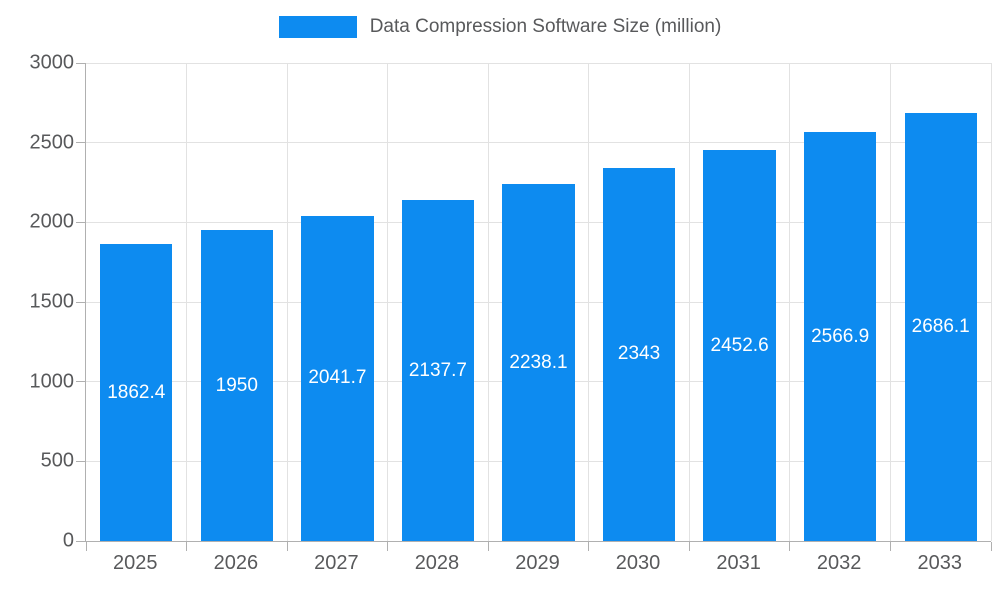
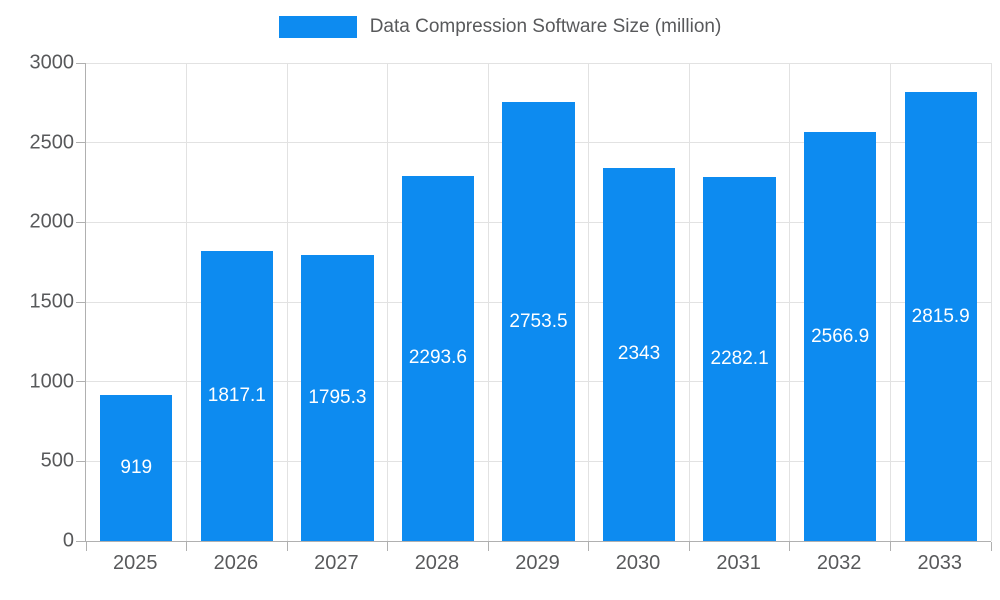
2025: 1862.4 -> 919
2026: 1950 -> 1817.1
2027: 2041.7 -> 1795.3
2028: 2137.7 -> 2293.6
2029: 2238.1 -> 2753.5
2031: 2452.6 -> 2282.1
2033: 2686.1 -> 2815.9
